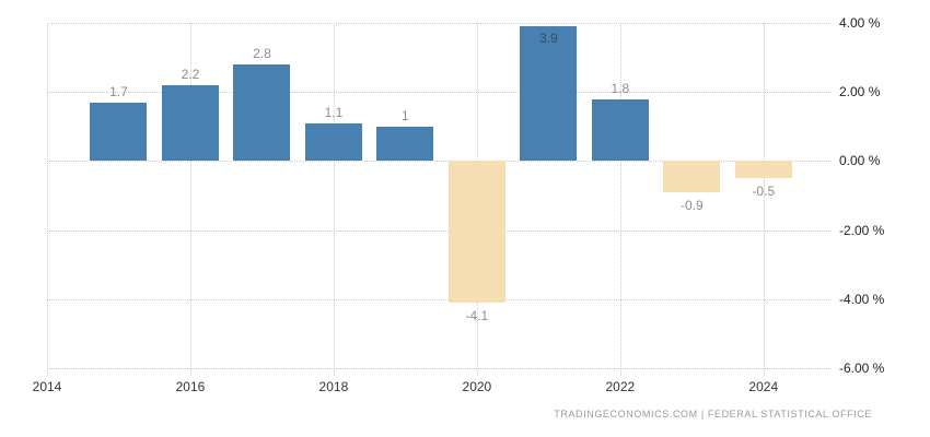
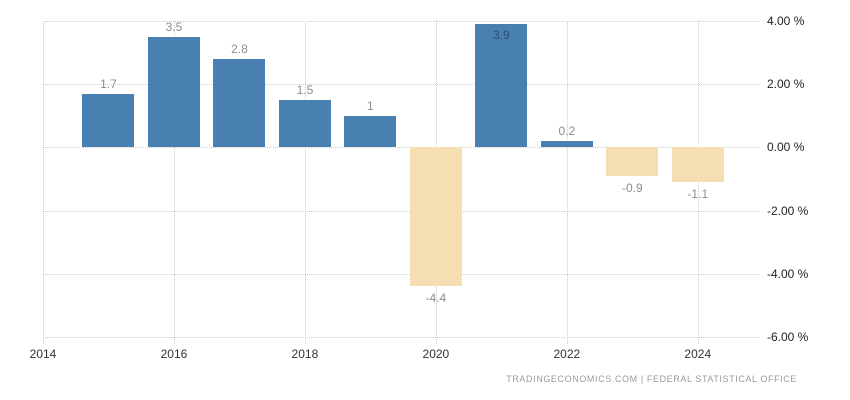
2016: 2.2 -> 3.5
2018: 1.1 -> 1.5
2020: -4.1 -> -4.4
2022: 1.8 -> 0.2
2024: -0.5 -> -1.1
